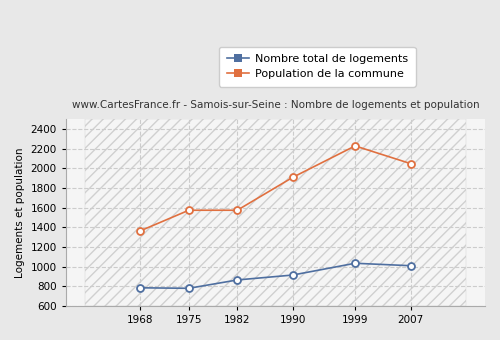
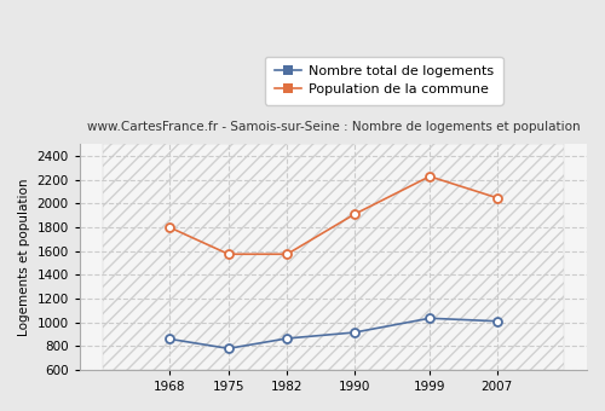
Nombre total de logements/1968: 780 -> 860
Population de la commune/1968: 1360 -> 1800
